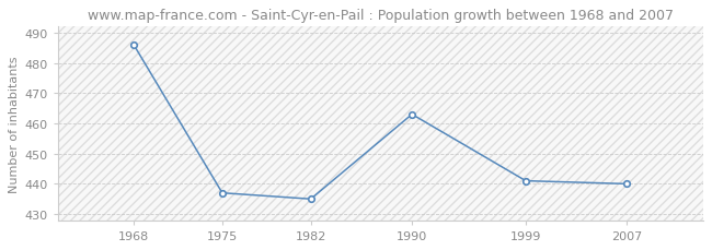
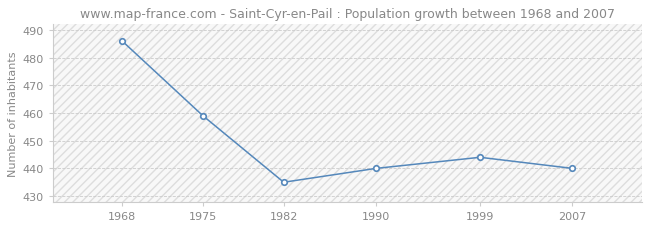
1975: 437 -> 459
1990: 463 -> 440
1999: 441 -> 444
